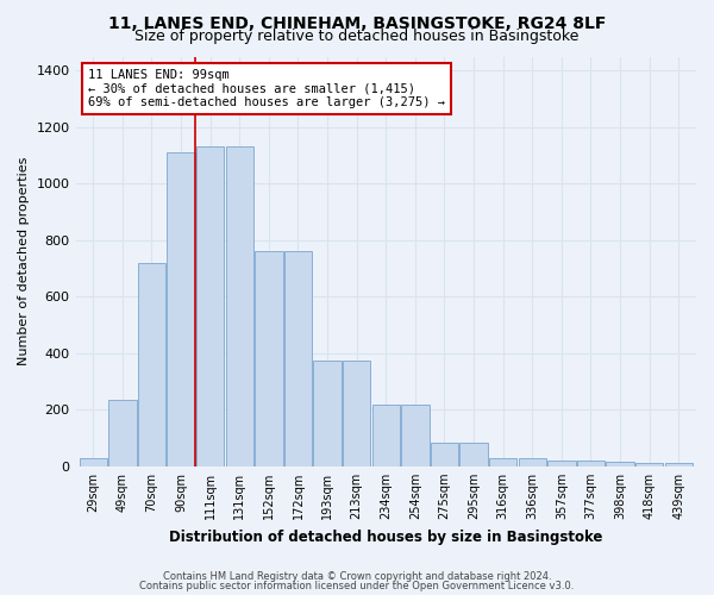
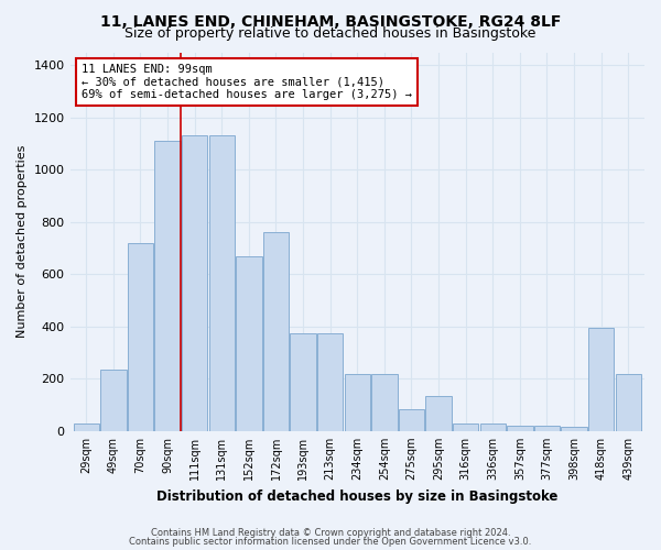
152sqm: 760 -> 670
295sqm: 85 -> 135
418sqm: 10 -> 395
439sqm: 10 -> 220
